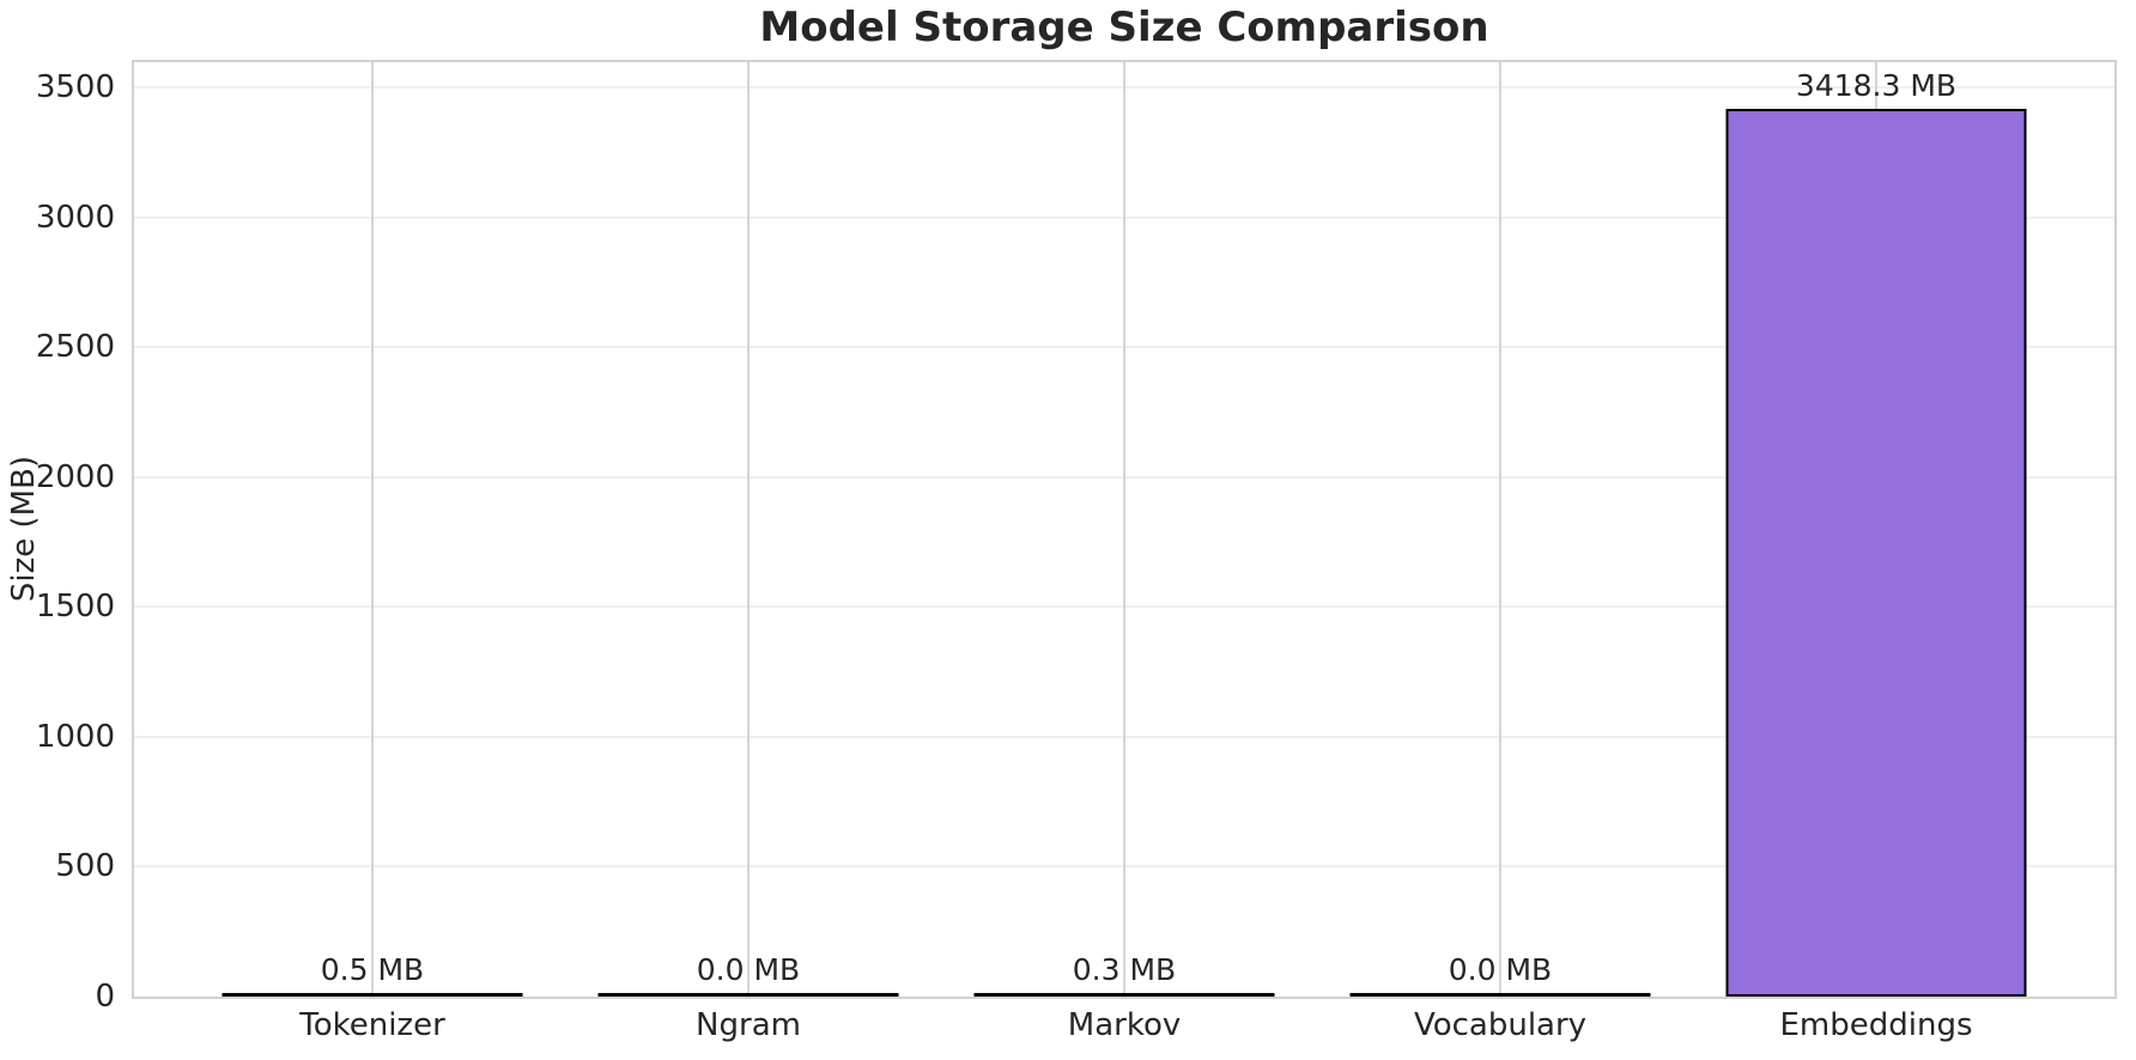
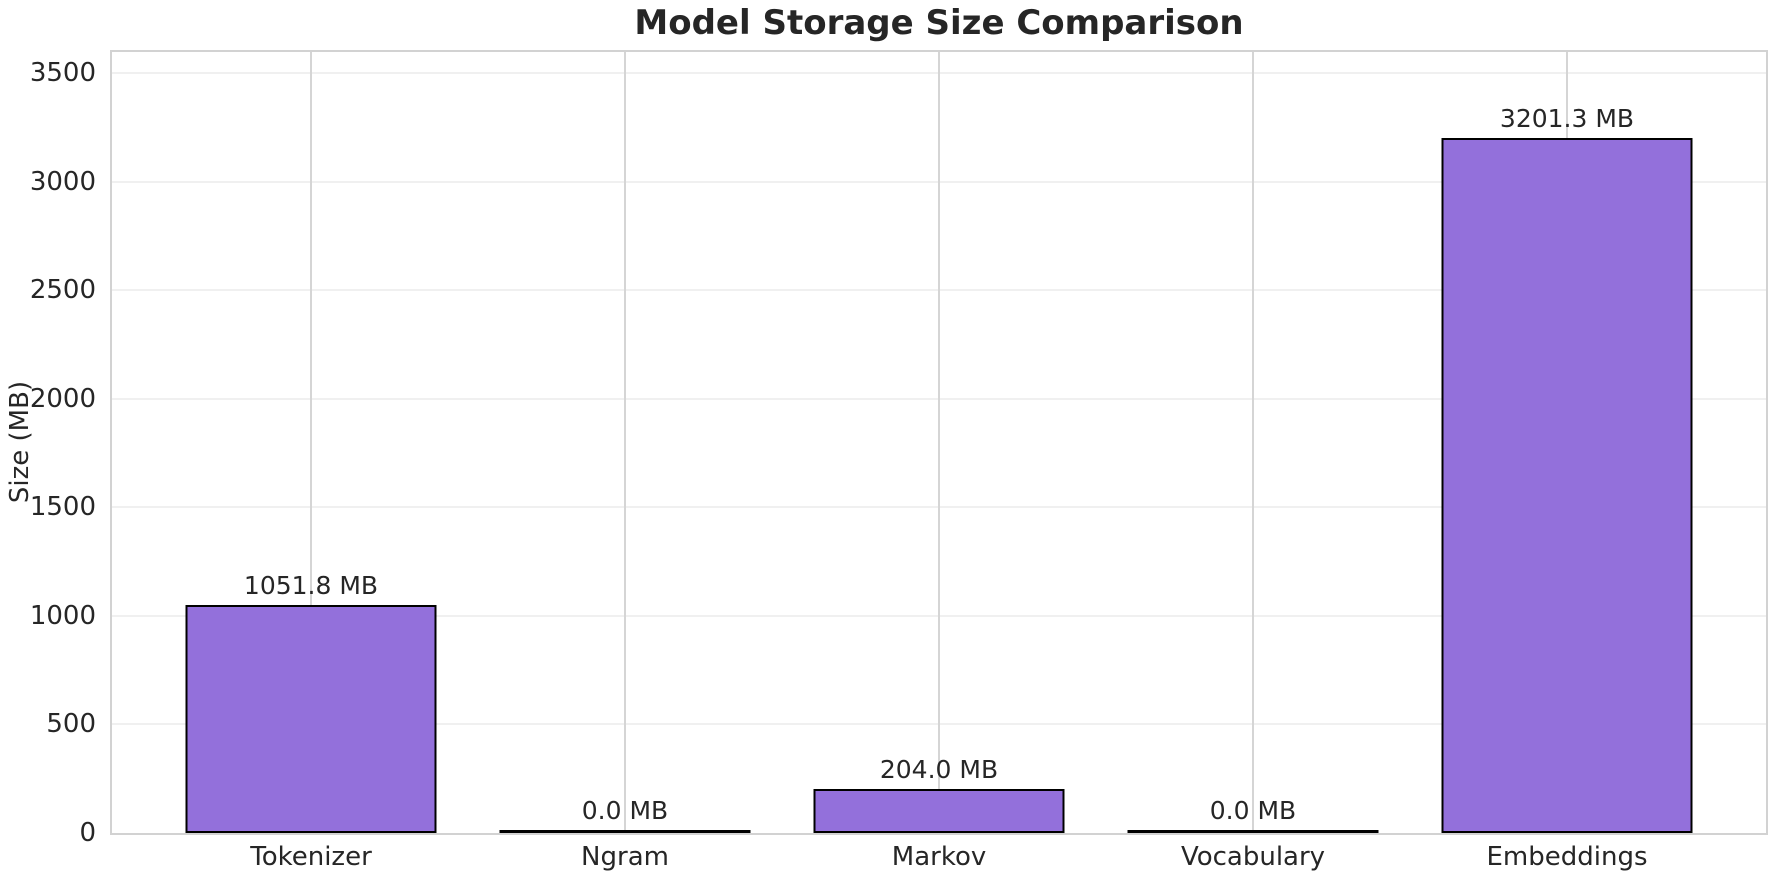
Tokenizer: 0.5 -> 1051.8
Markov: 0.3 -> 204.0
Embeddings: 3418.3 -> 3201.3
